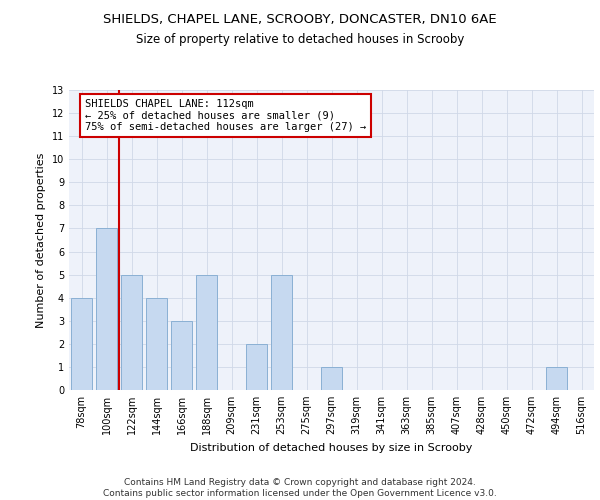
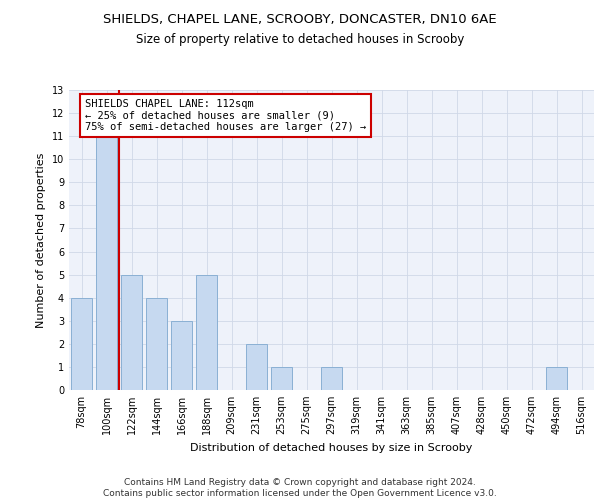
100sqm: 7 -> 11
253sqm: 5 -> 1
